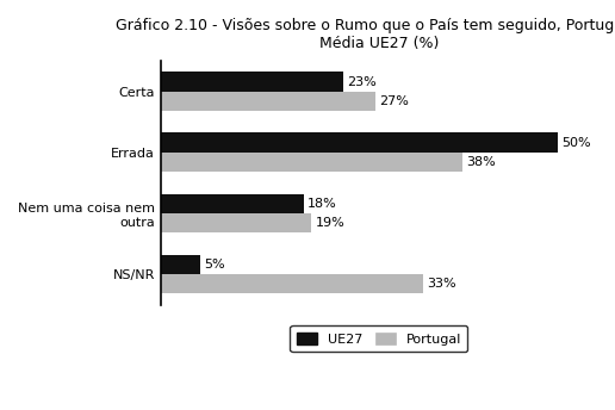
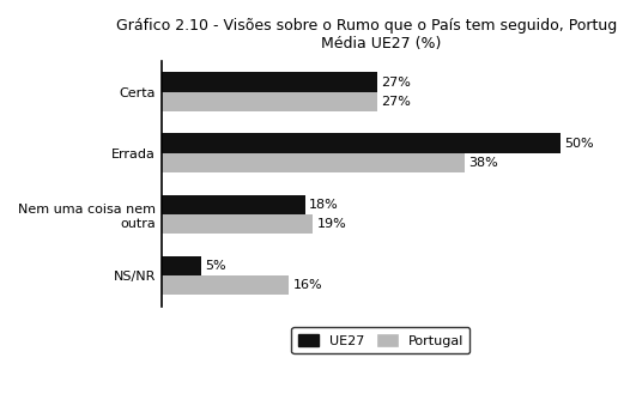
UE27/Certa: 23% -> 27%
Portugal/NS/NR: 33% -> 16%
